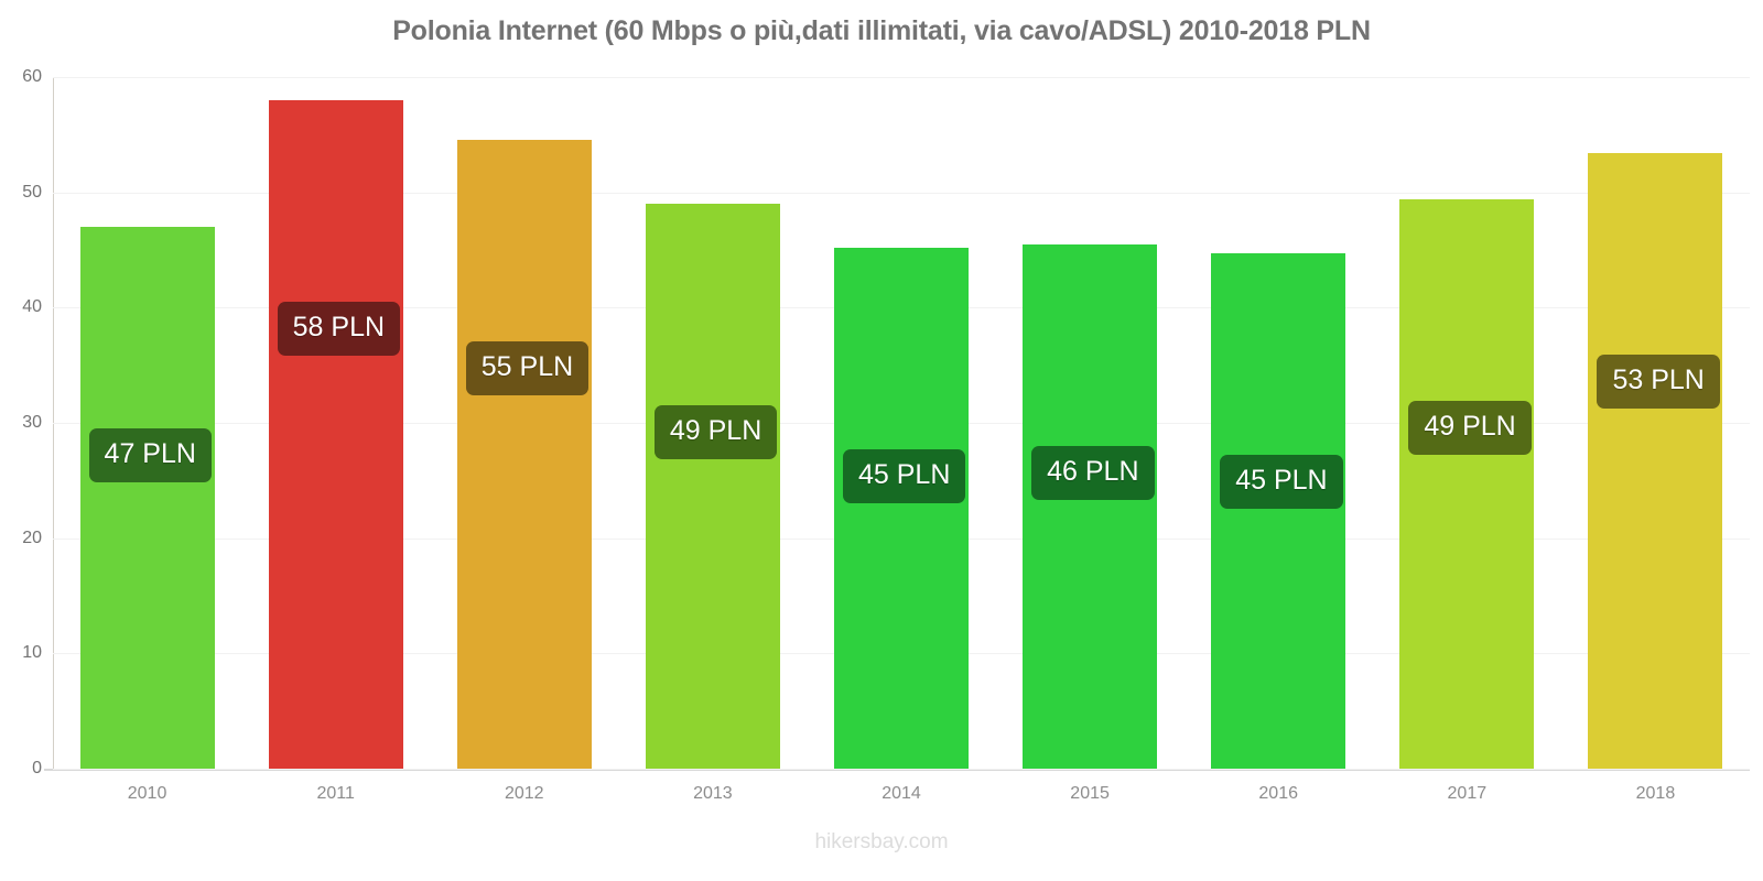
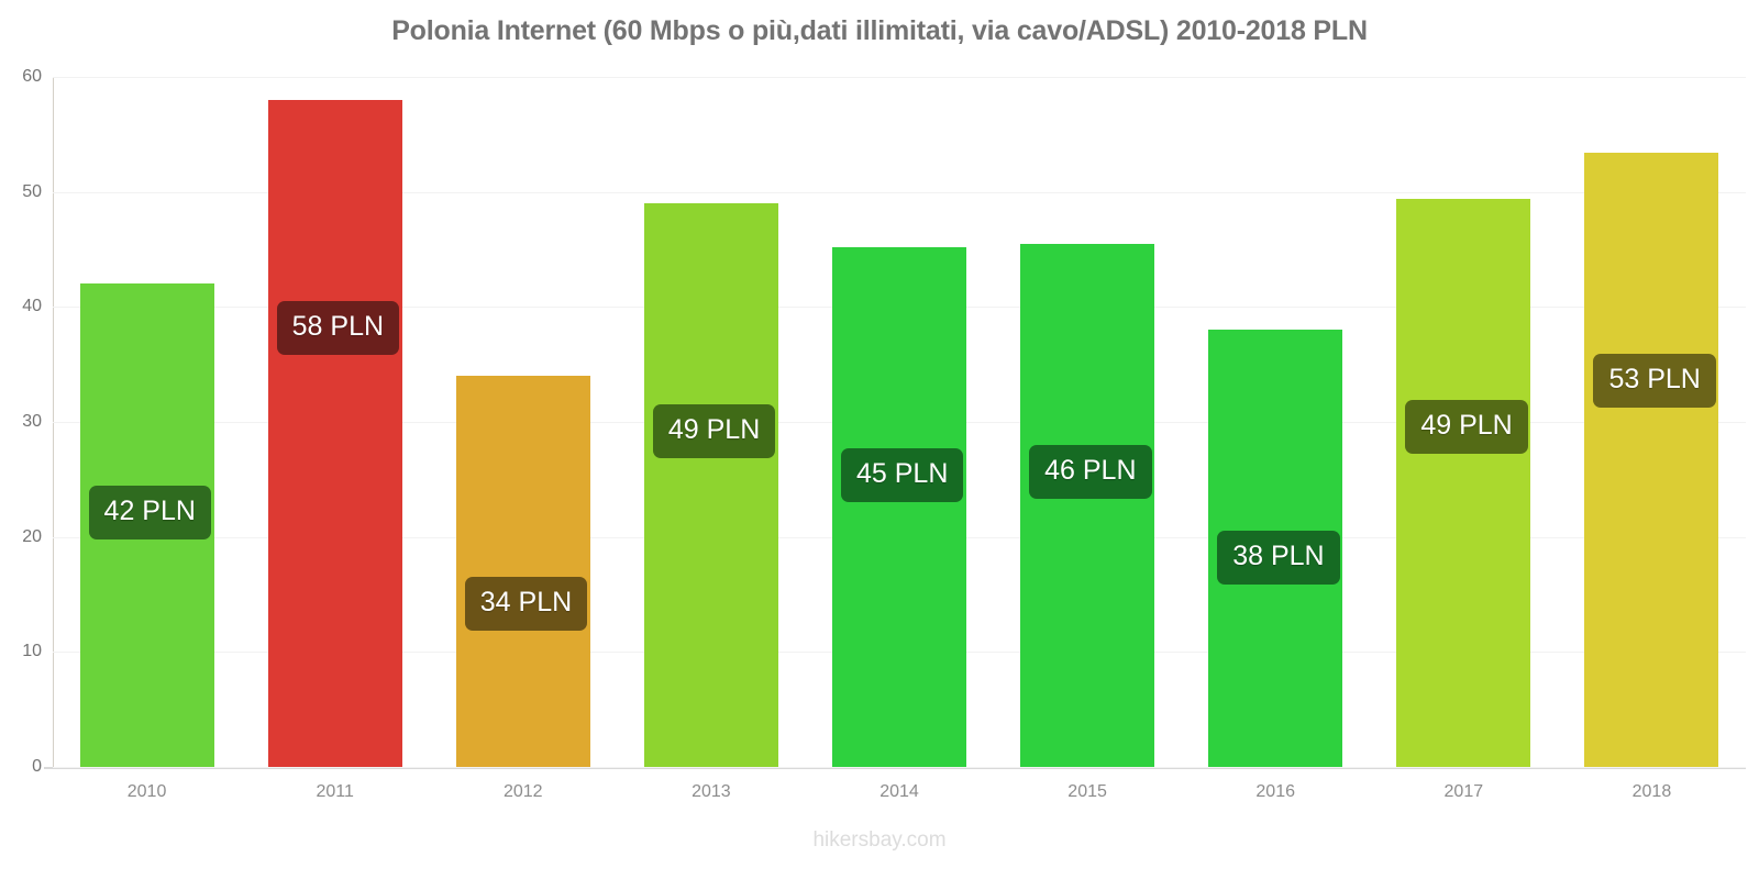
2010: 47 -> 42
2012: 55 -> 34
2016: 45 -> 38
